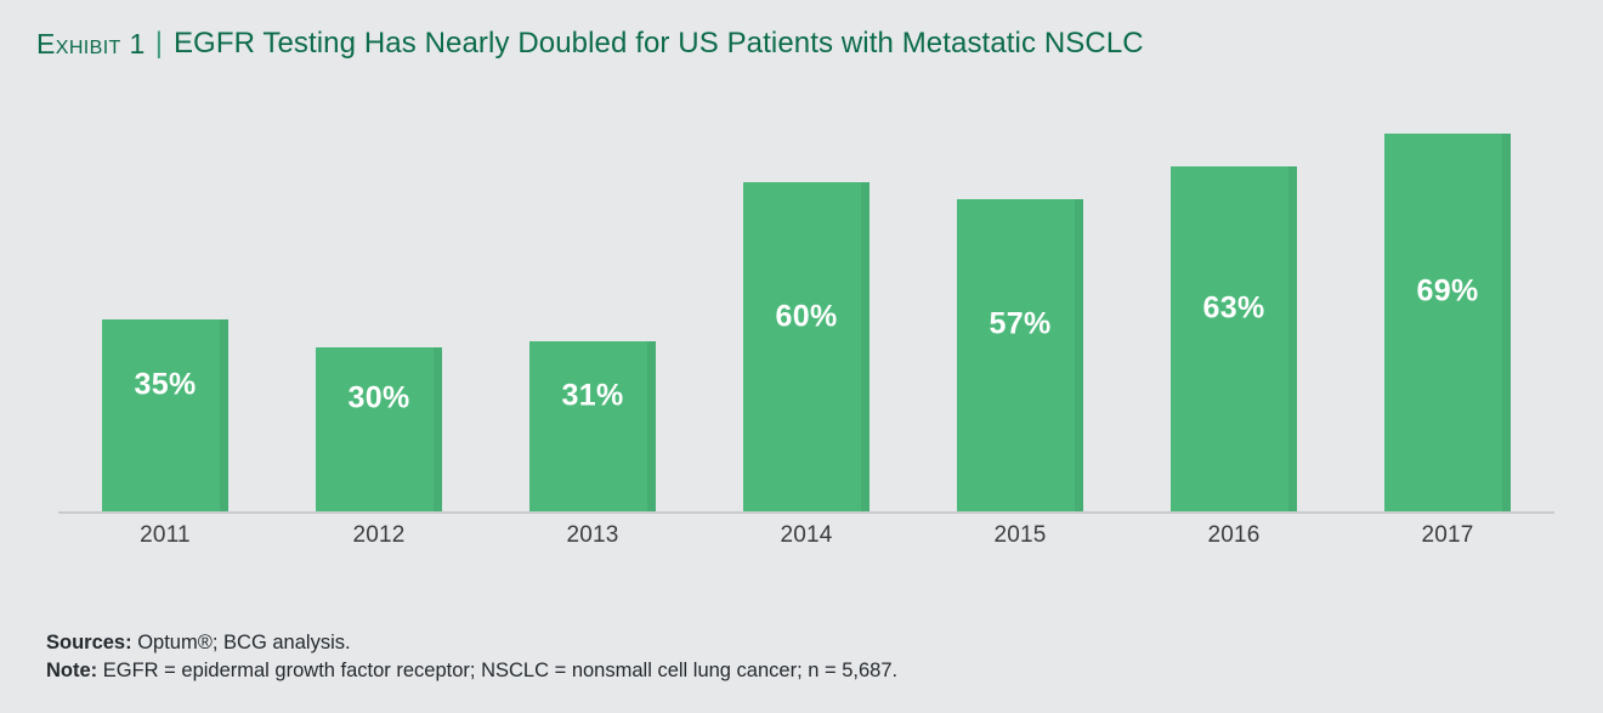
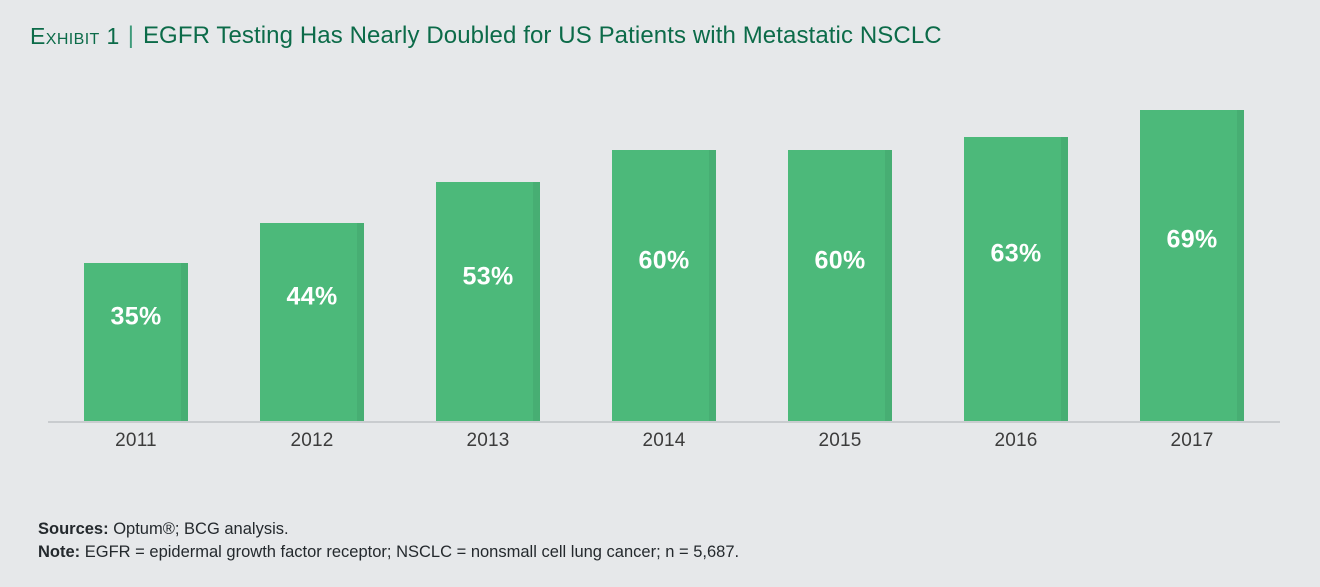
2012: 30% -> 44%
2013: 31% -> 53%
2015: 57% -> 60%
